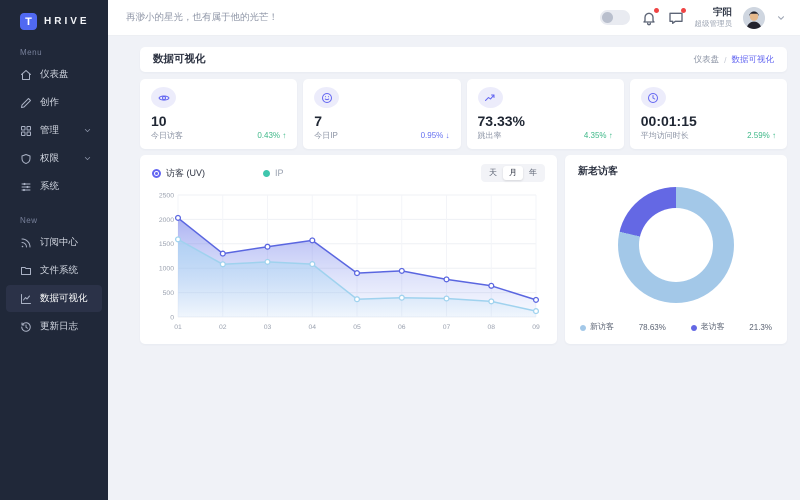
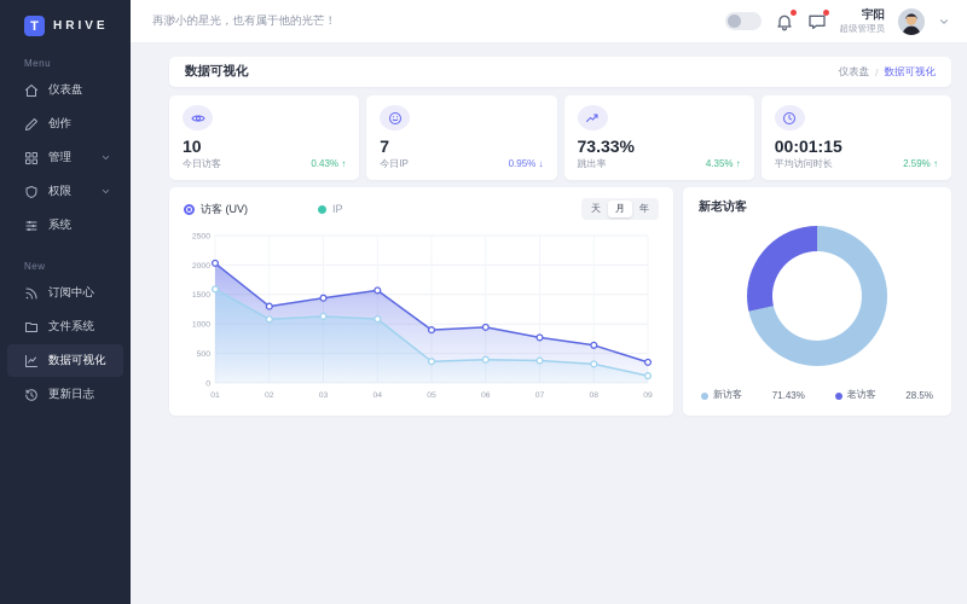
新老访客/新访客: 78.63% -> 71.43%
新老访客/老访客: 21.3% -> 28.5%
